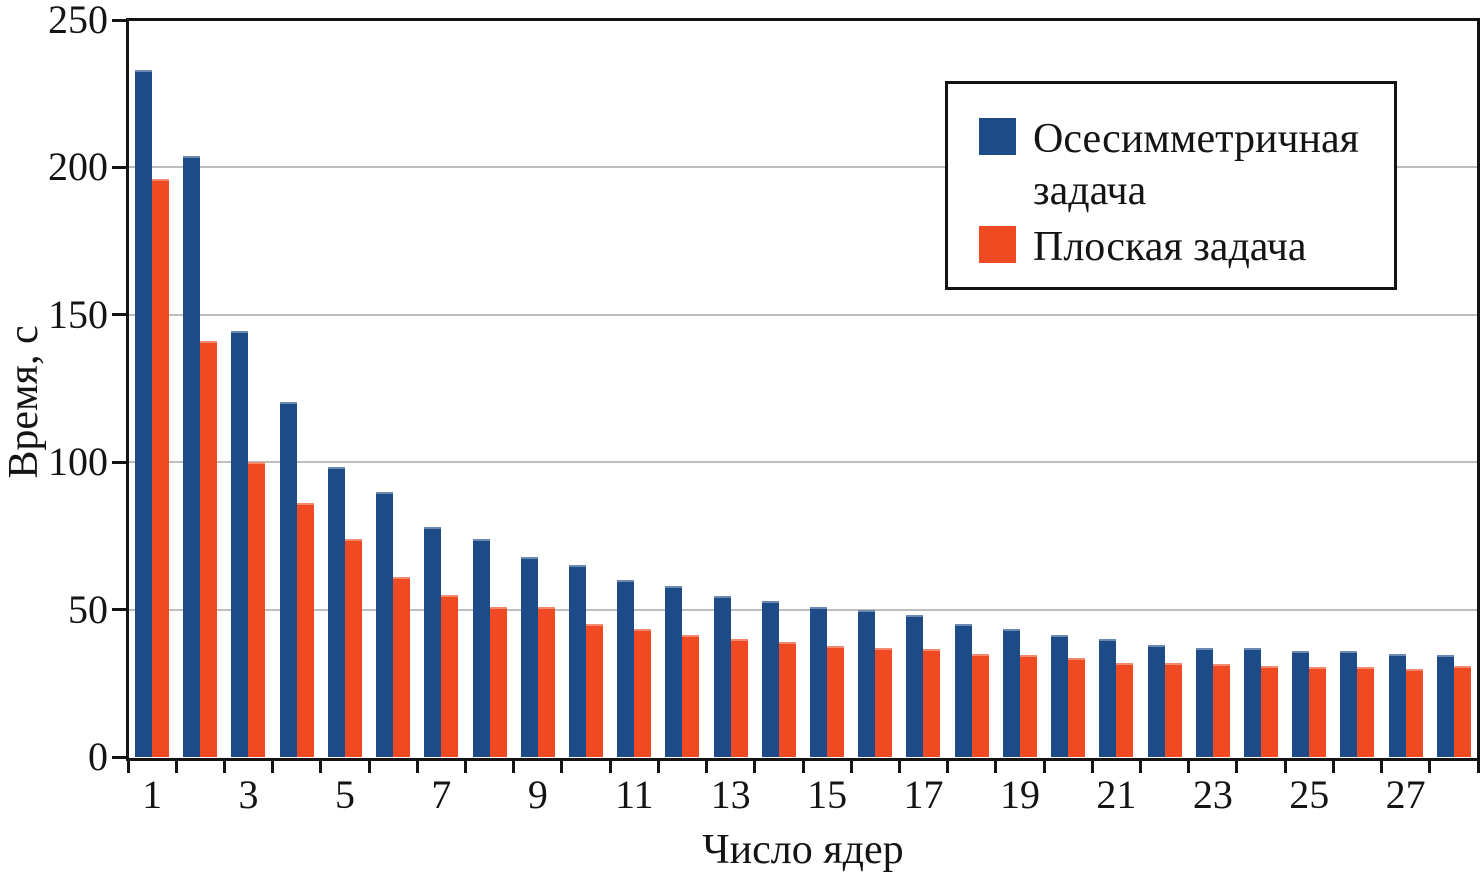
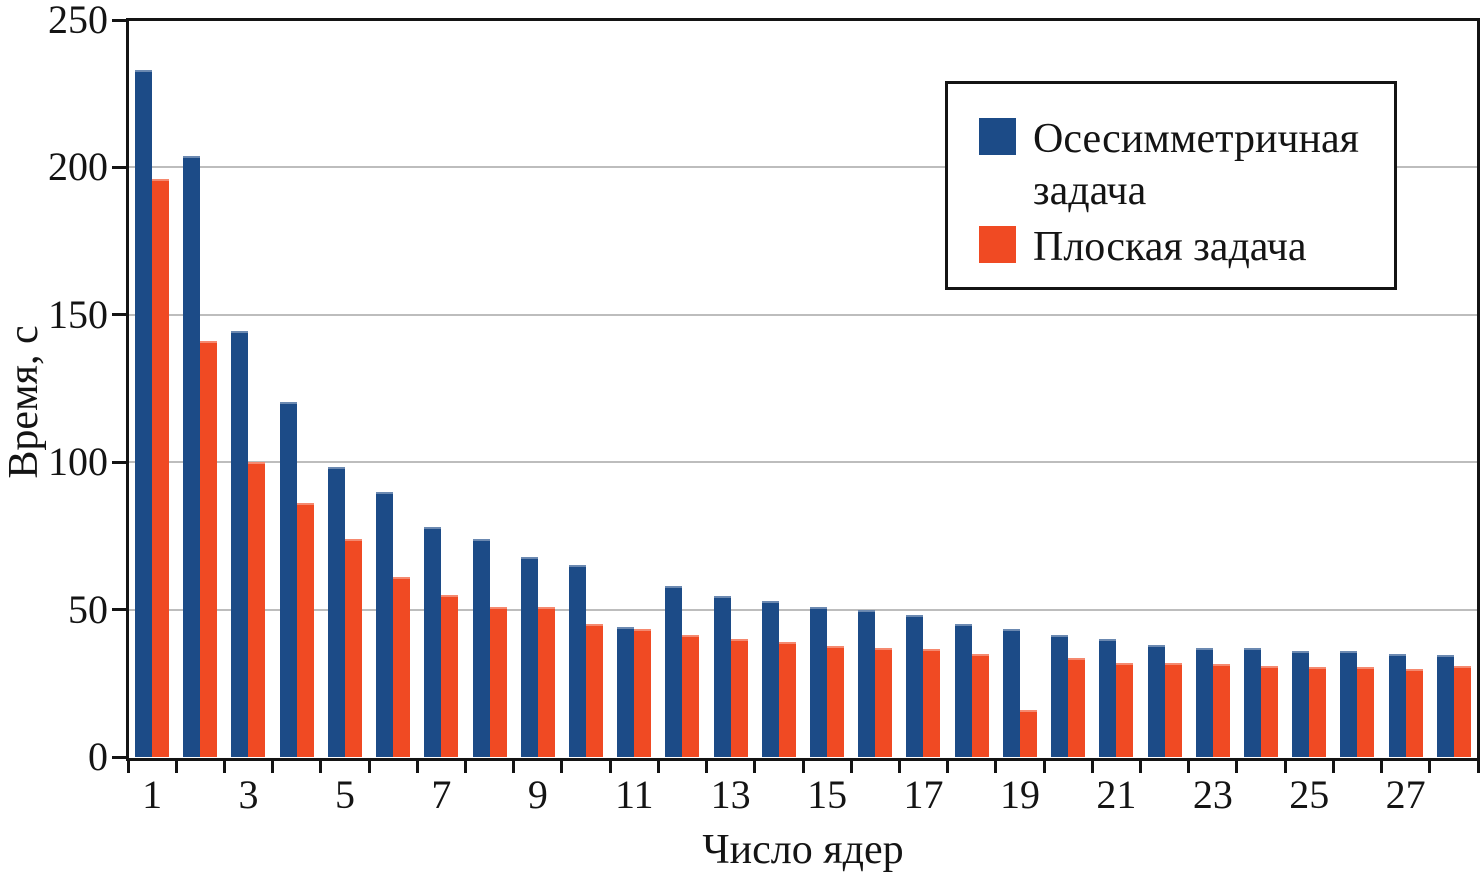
Осесимметричная задача/11: 60 -> 44
Плоская задача/19: 34 -> 16
